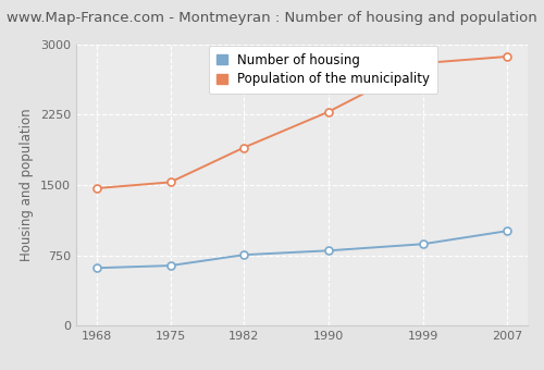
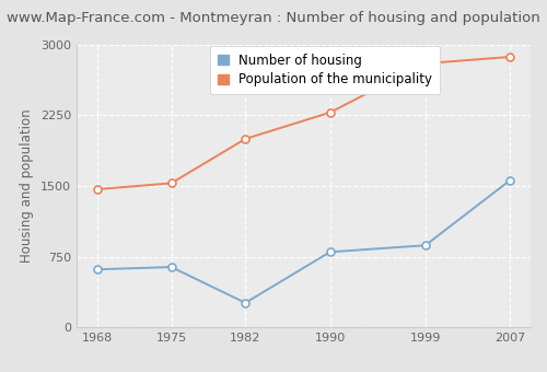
Number of housing/1982: 760 -> 260
Population of the municipality/1982: 1900 -> 2000
Number of housing/2007: 1010 -> 1560
